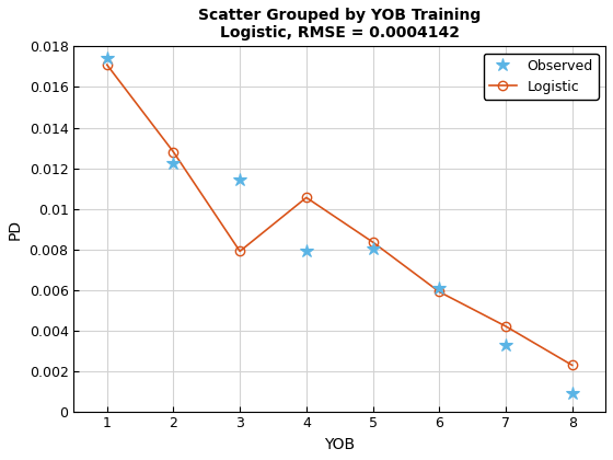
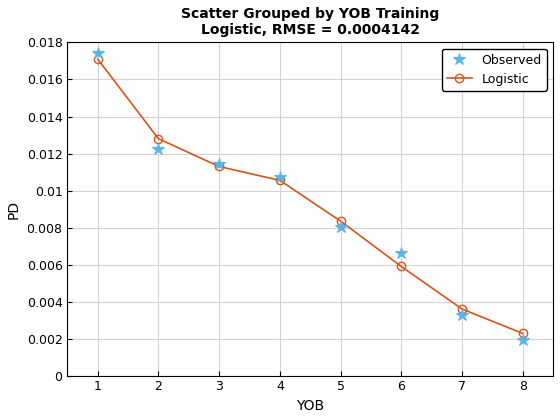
Logistic/3: 0.0079 -> 0.0113
Observed/4: 0.0079 -> 0.0107
Observed/6: 0.0061 -> 0.0066
Logistic/7: 0.0042 -> 0.0036
Observed/8: 0.0009 -> 0.0019
